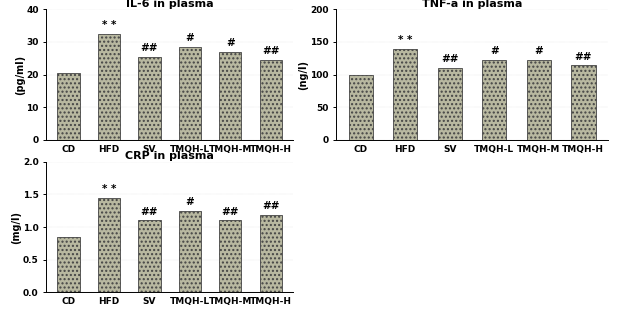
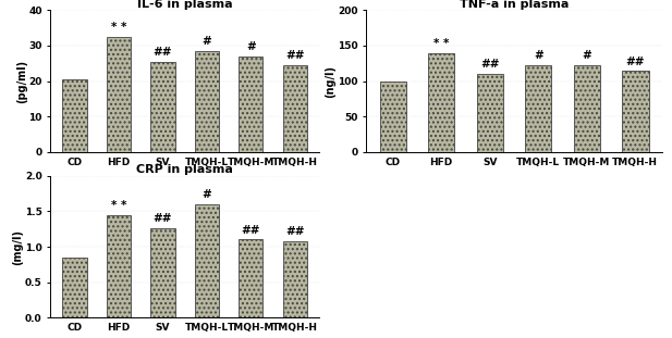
CRP in plasma/SV: 1.10 -> 1.26
CRP in plasma/TMQH-L: 1.25 -> 1.60
CRP in plasma/TMQH-H: 1.18 -> 1.08
